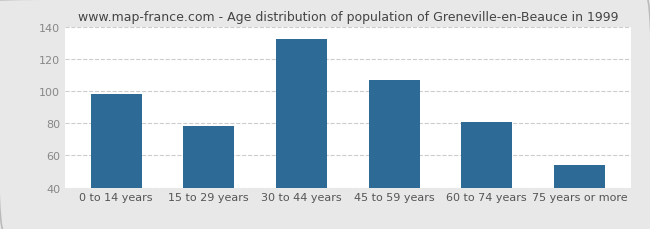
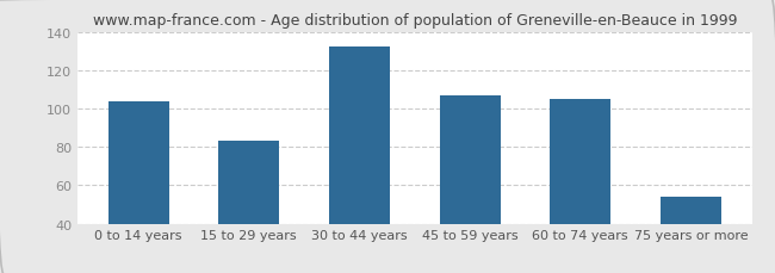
0 to 14 years: 98 -> 104
15 to 29 years: 78 -> 83
60 to 74 years: 81 -> 105
